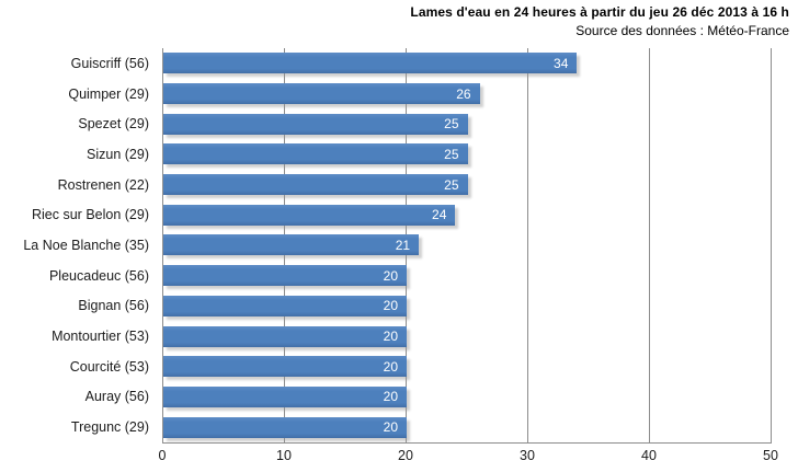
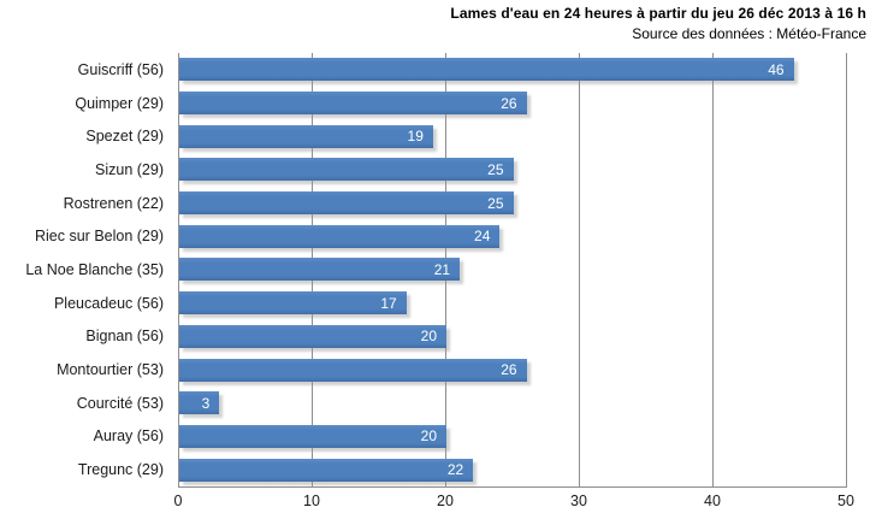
Guiscriff (56): 34 -> 46
Spezet (29): 25 -> 19
Pleucadeuc (56): 20 -> 17
Montourtier (53): 20 -> 26
Courcité (53): 20 -> 3
Tregunc (29): 20 -> 22
